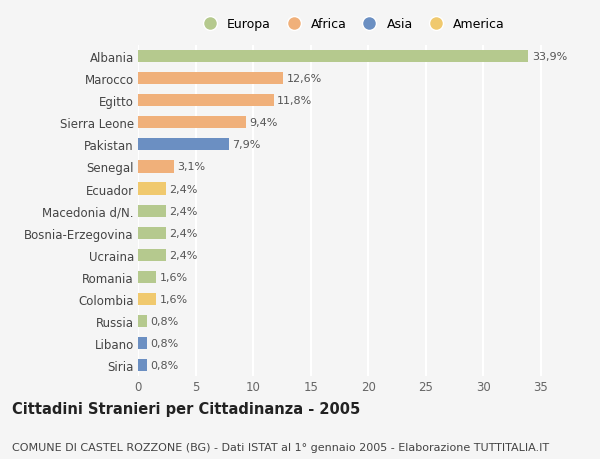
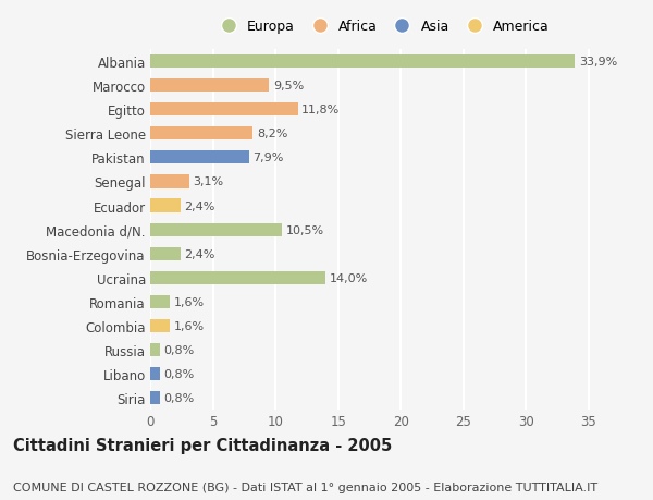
Marocco: 12,6% -> 9,5%
Sierra Leone: 9,4% -> 8,2%
Macedonia d/N.: 2,4% -> 10,5%
Ucraina: 2,4% -> 14,0%
